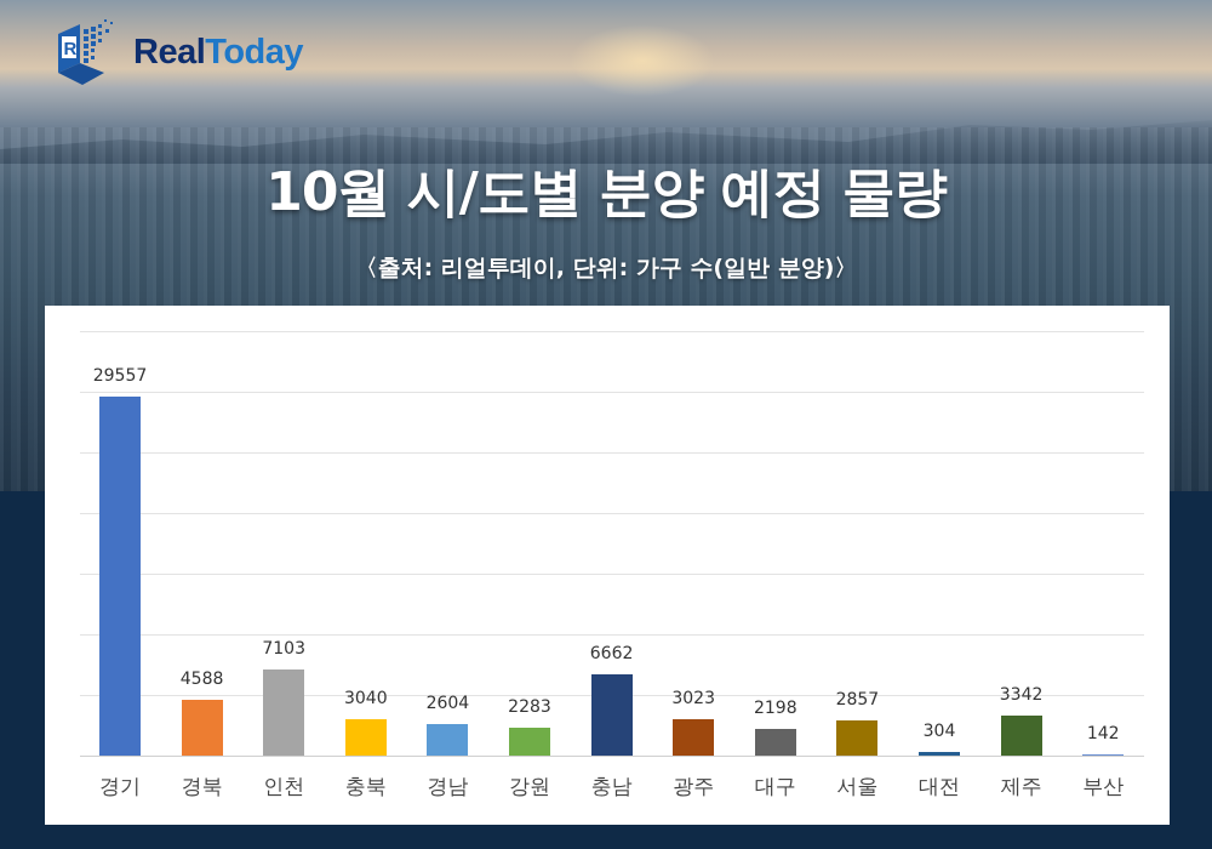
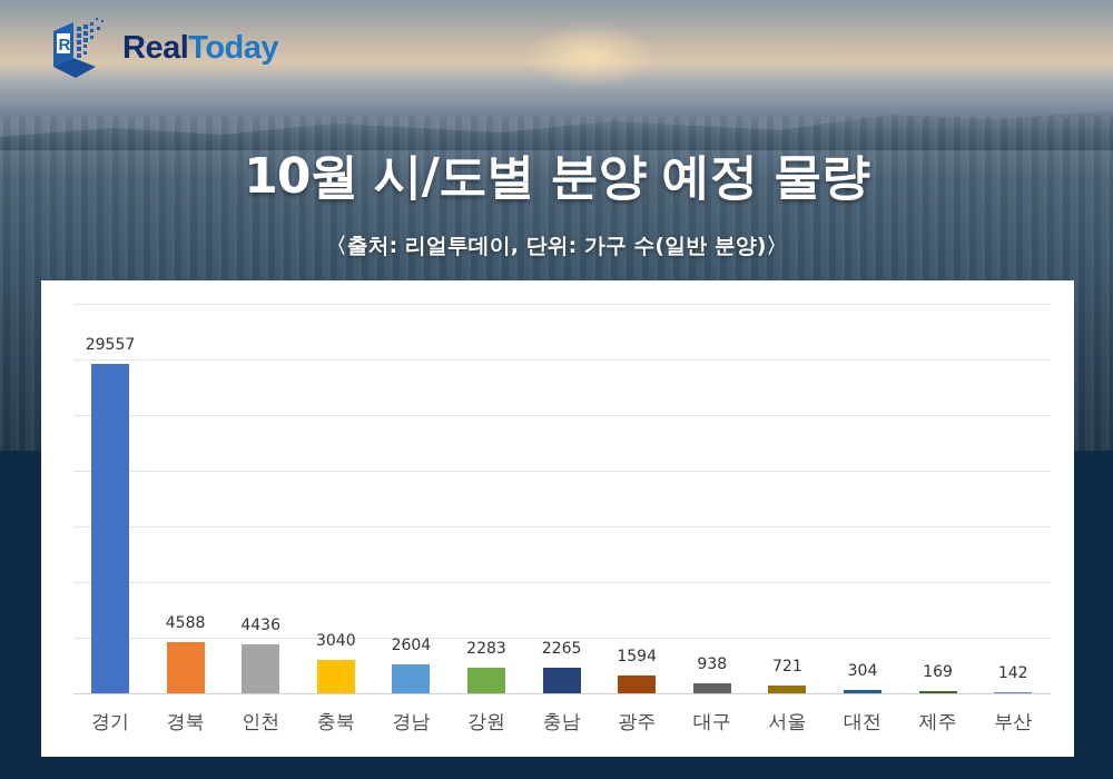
인천: 7103 -> 4436
충남: 6662 -> 2265
광주: 3023 -> 1594
대구: 2198 -> 938
서울: 2857 -> 721
제주: 3342 -> 169
